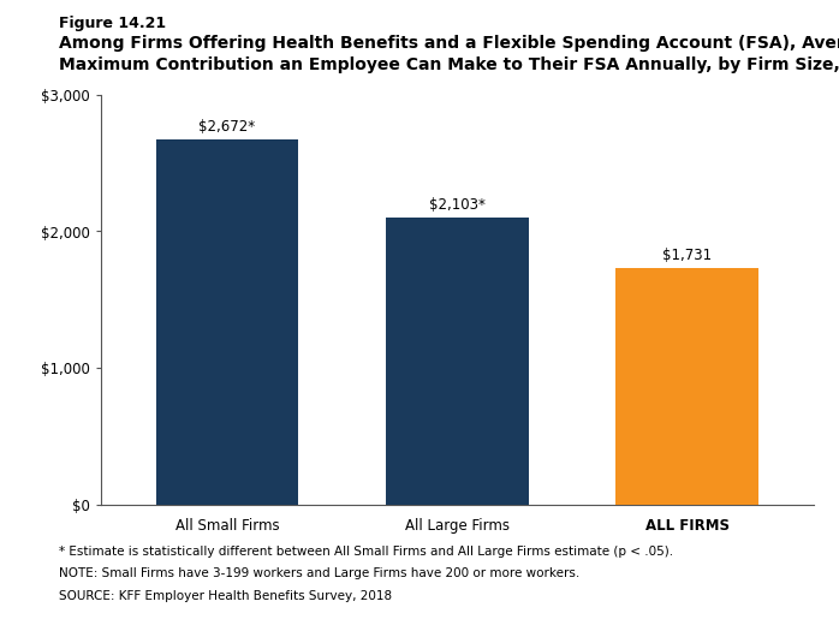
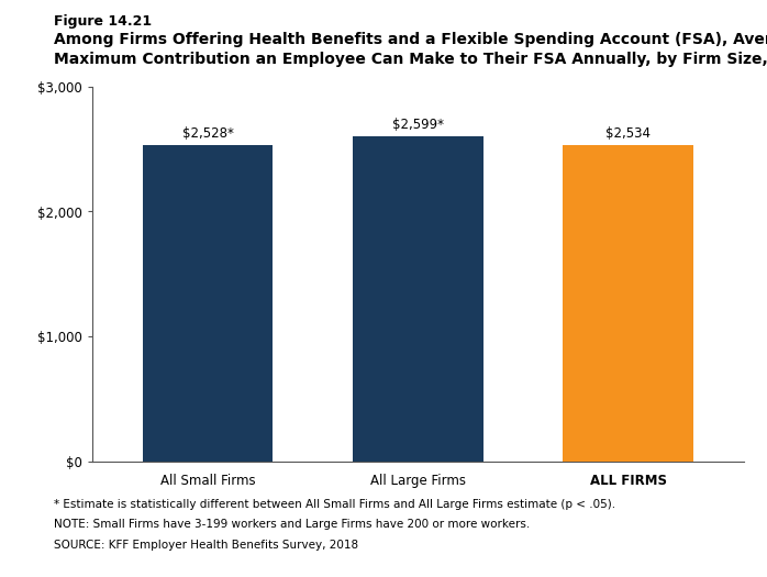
All Small Firms: $2,672* -> $2,528*
All Large Firms: $2,103* -> $2,599*
ALL FIRMS: $1,731 -> $2,534
